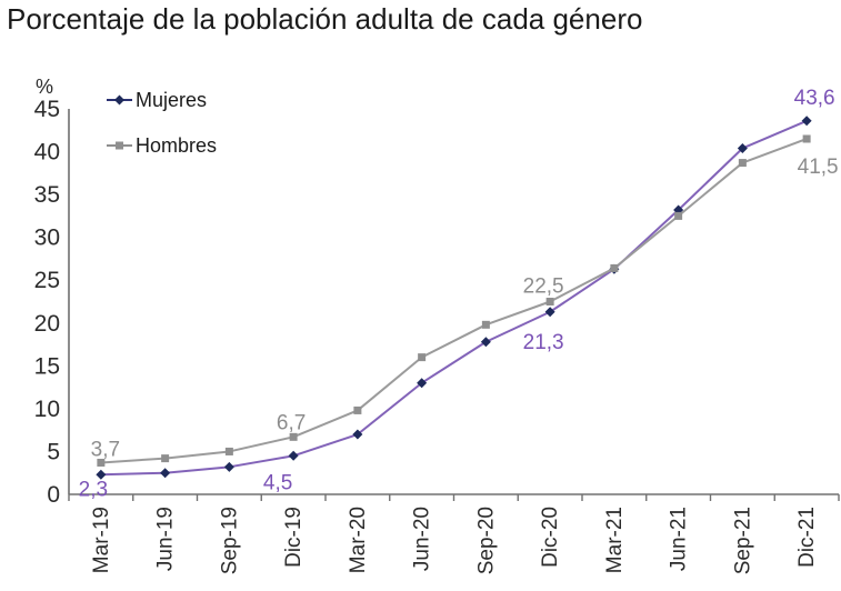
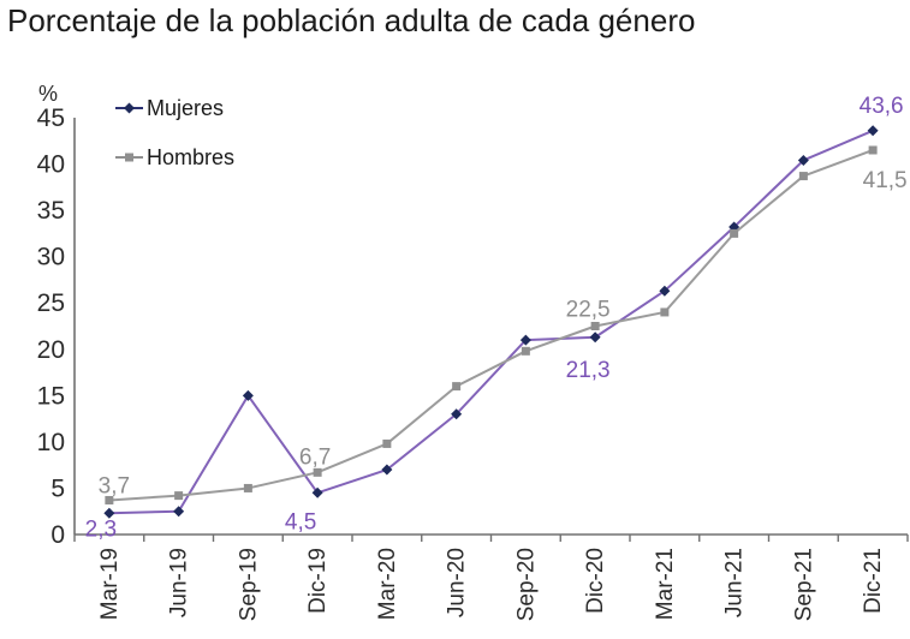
Mujeres/Sep-19: 3 -> 15
Mujeres/Sep-20: 18 -> 21
Hombres/Mar-21: 26 -> 24
